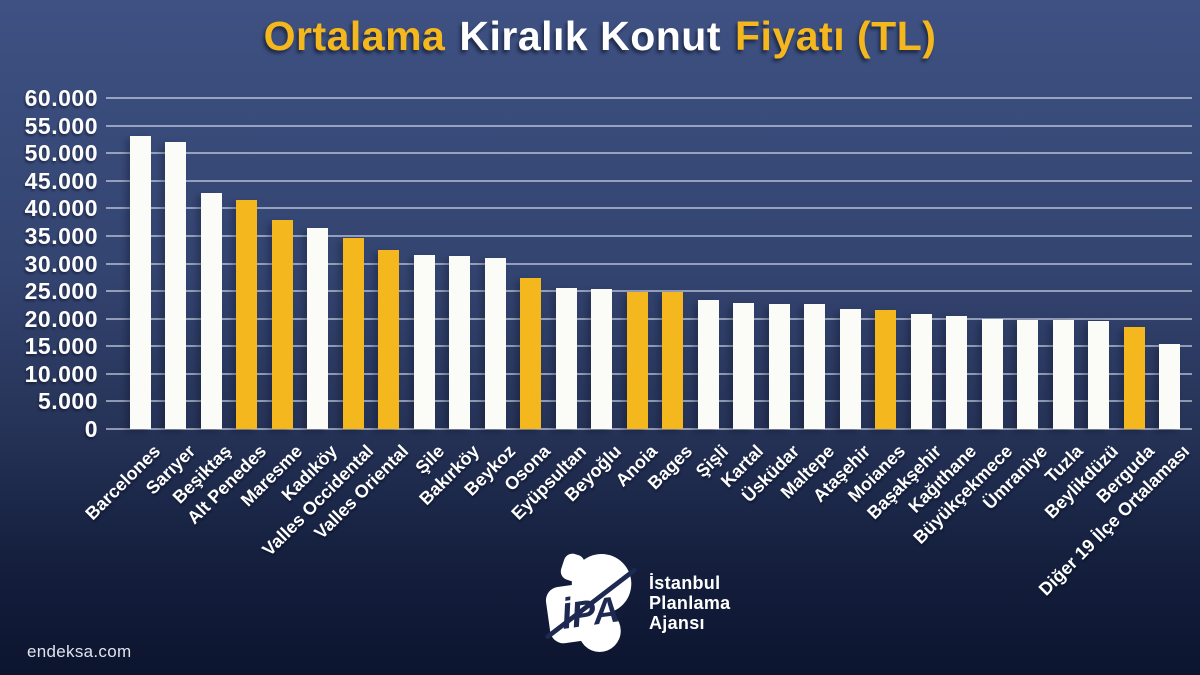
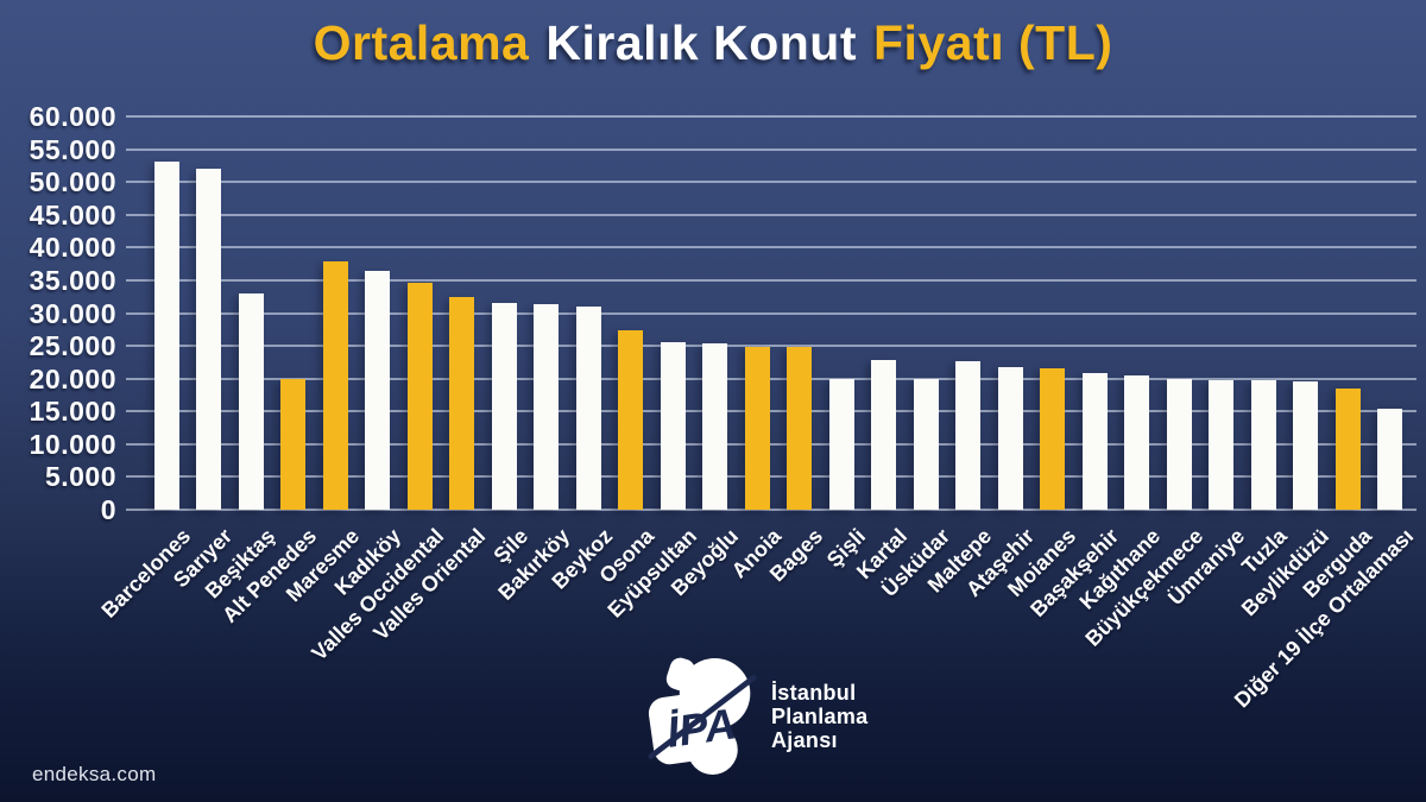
Beşiktaş: 43000 -> 33000
Alt Penedes: 42000 -> 20000
Şişli: 23000 -> 20000
Üsküdar: 23000 -> 20000
